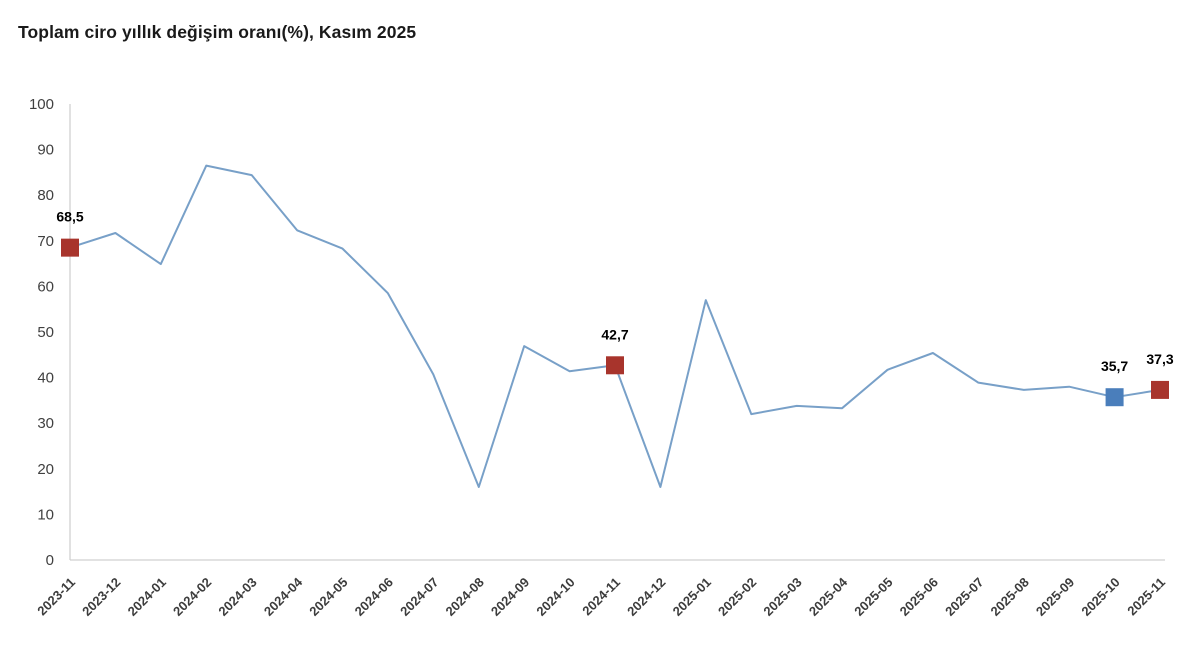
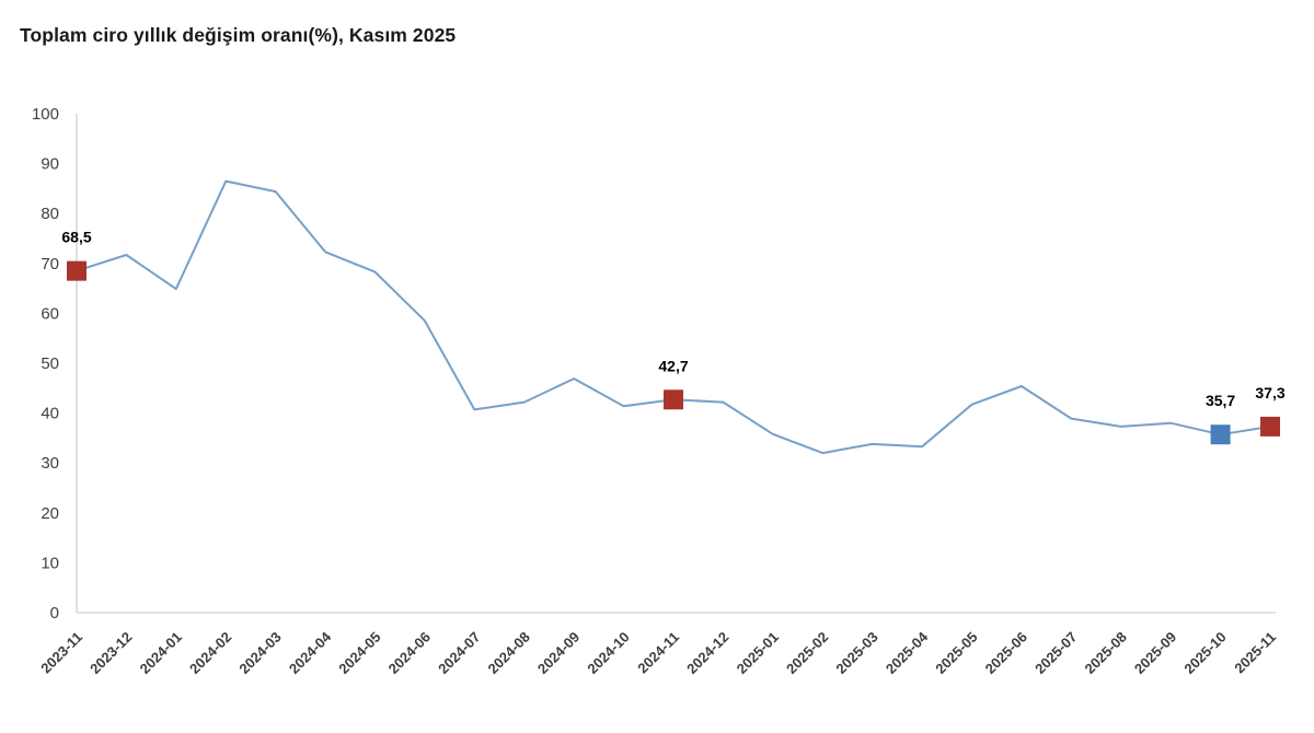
2024-08: 16 -> 42
2024-12: 16 -> 42
2025-01: 57 -> 36
